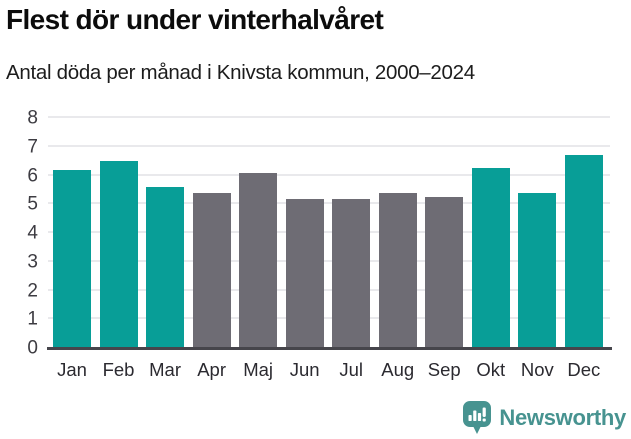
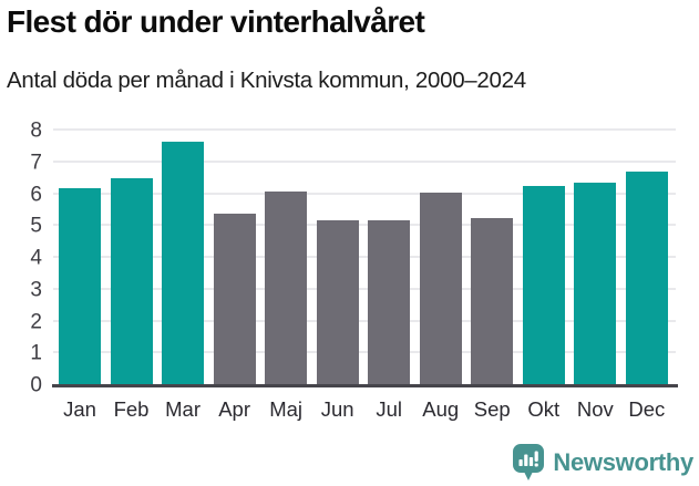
Mar: 5.6 -> 7.7
Aug: 5.4 -> 6.0
Nov: 5.4 -> 6.3
